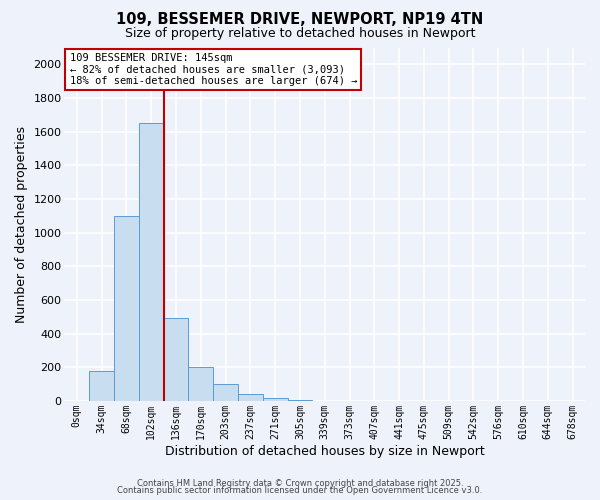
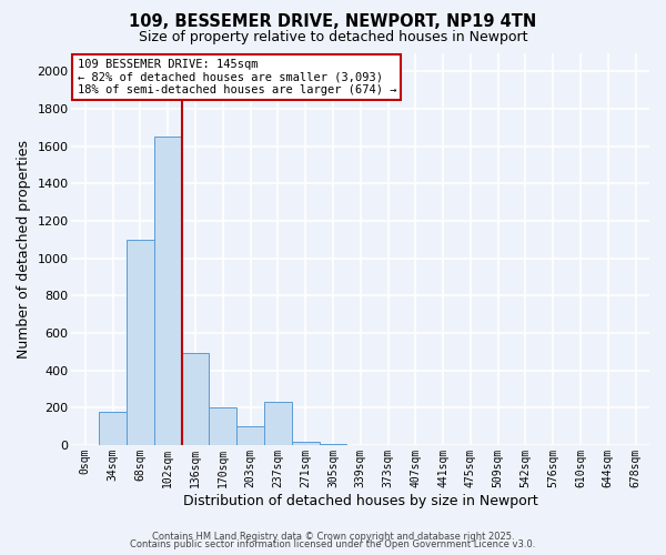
237sqm: 40 -> 230
